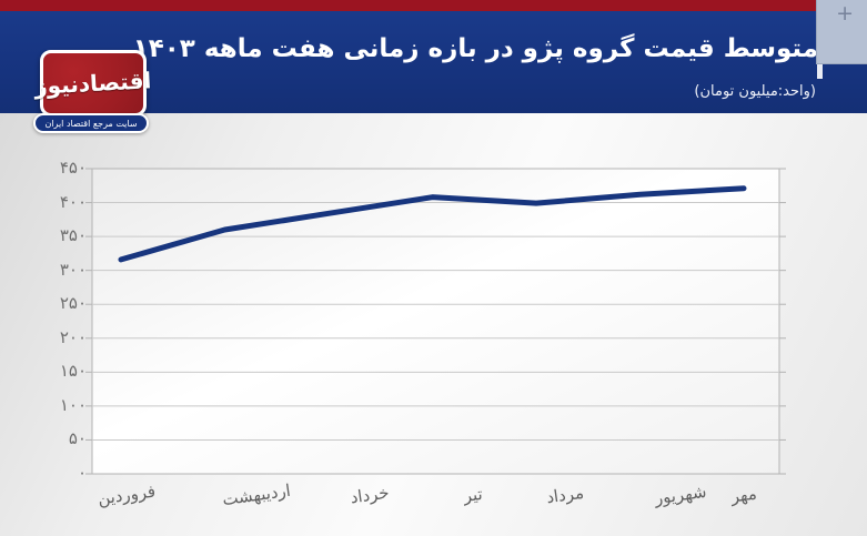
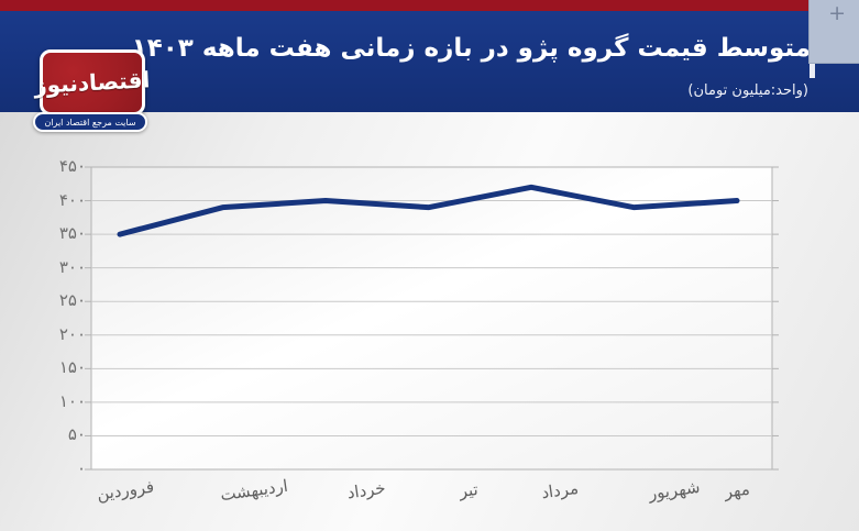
فروردین: 320 -> 350
اردیبهشت: 360 -> 390
خرداد: 380 -> 400
تیر: 410 -> 390
مرداد: 400 -> 420
شهریور: 410 -> 390
مهر: 420 -> 400
